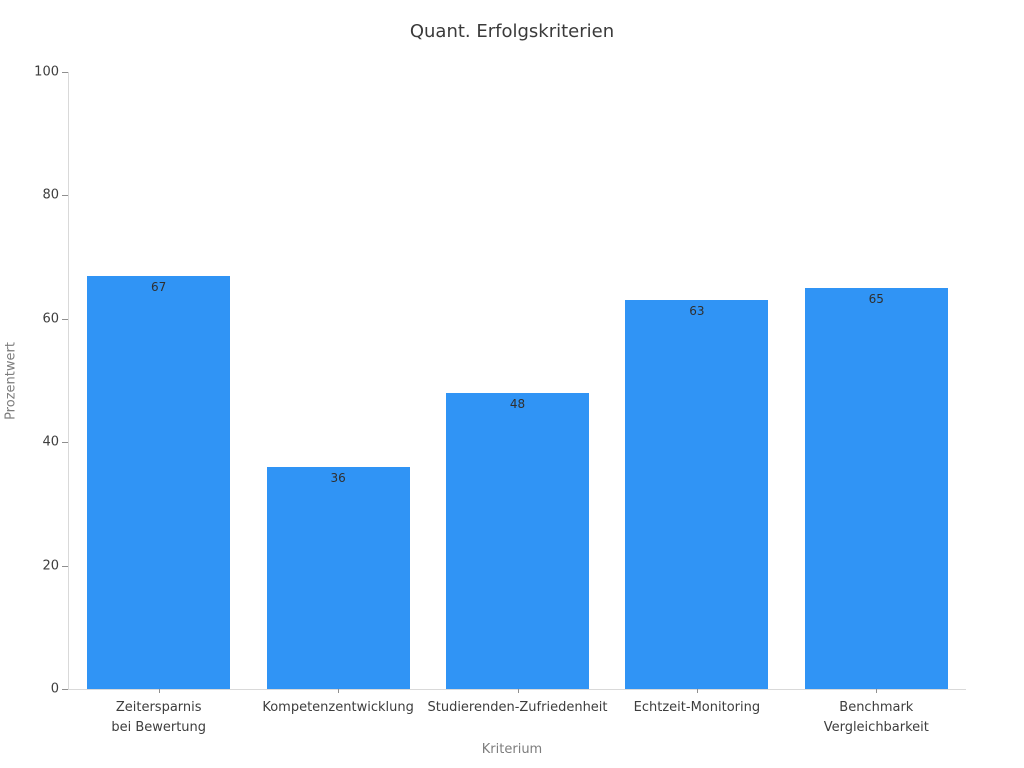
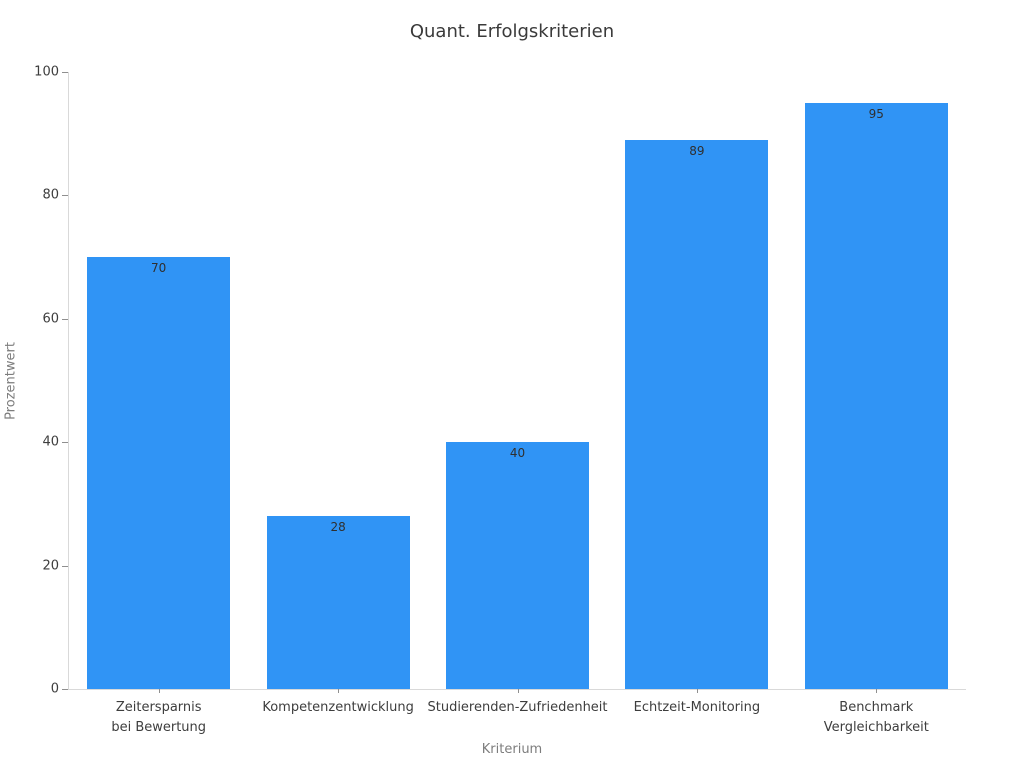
Zeitersparnis bei Bewertung: 67 -> 70
Kompetenzentwicklung: 36 -> 28
Studierenden-Zufriedenheit: 48 -> 40
Echtzeit-Monitoring: 63 -> 89
Benchmark Vergleichbarkeit: 65 -> 95
